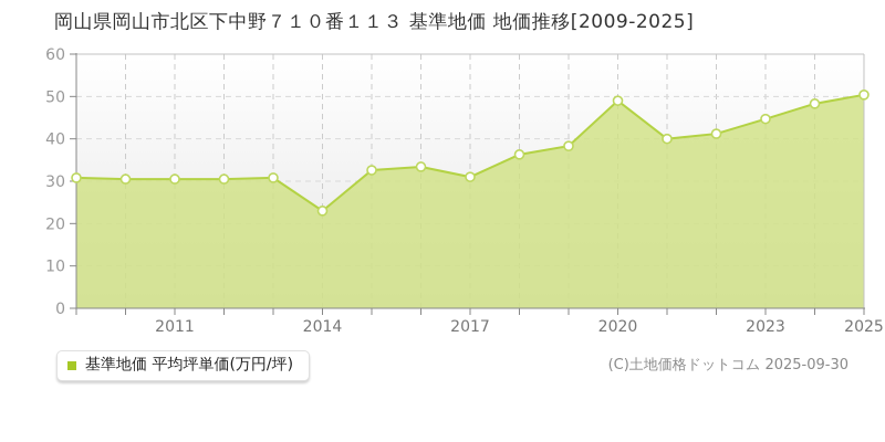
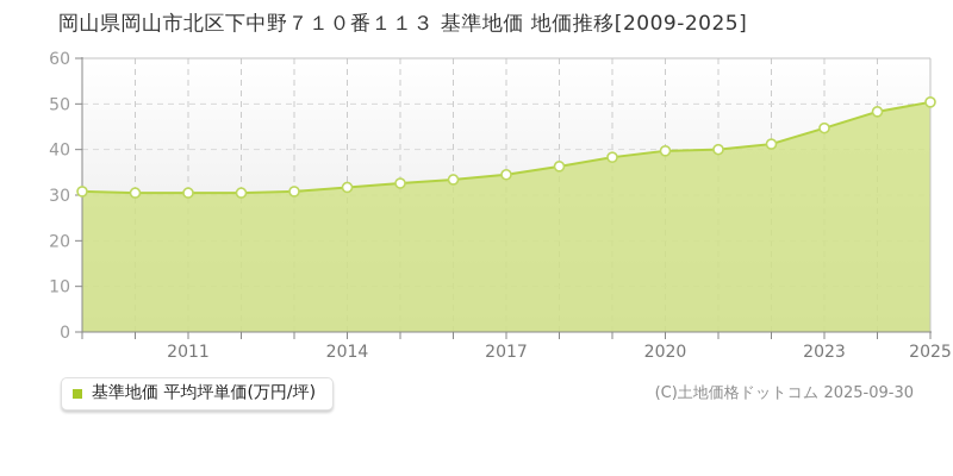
2014: 23 -> 32
2017: 31 -> 34
2020: 49 -> 40
